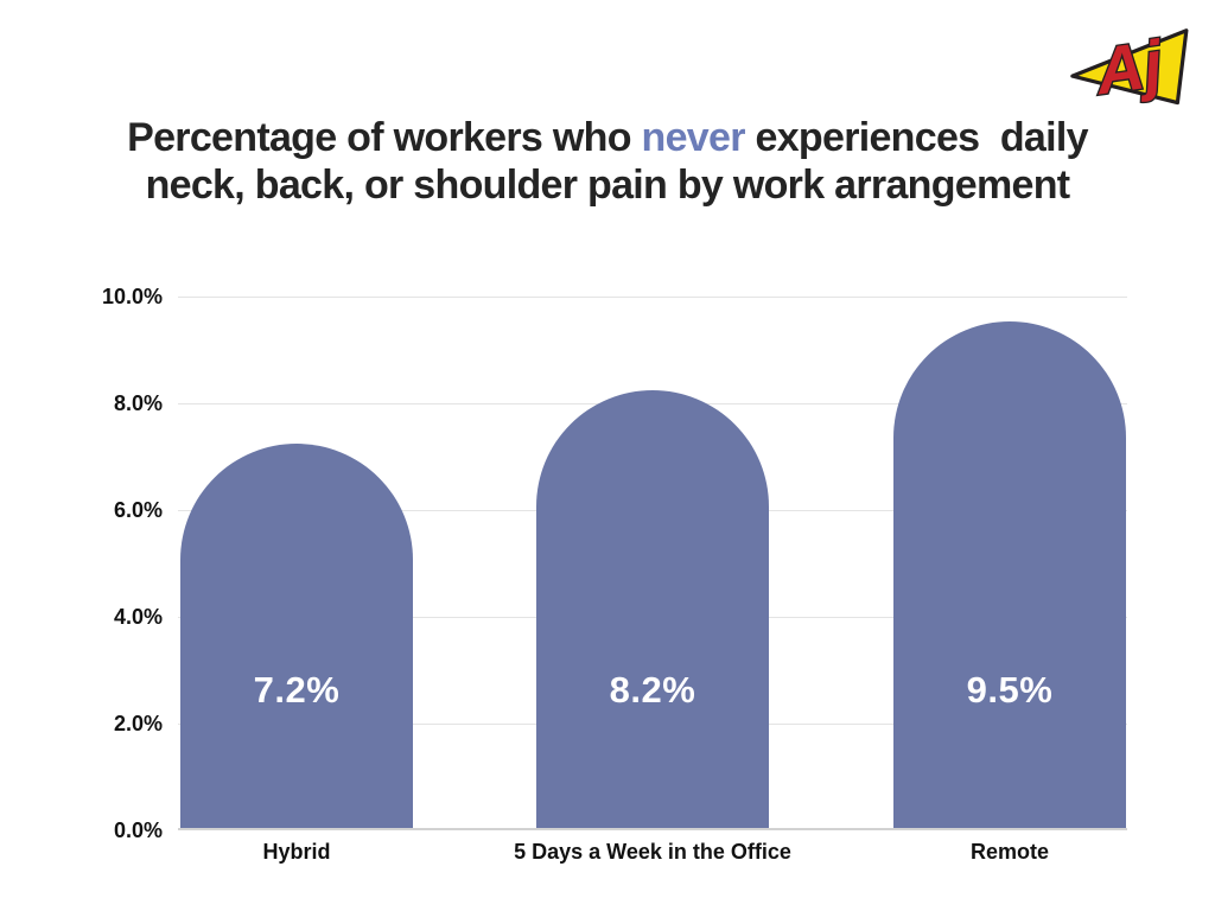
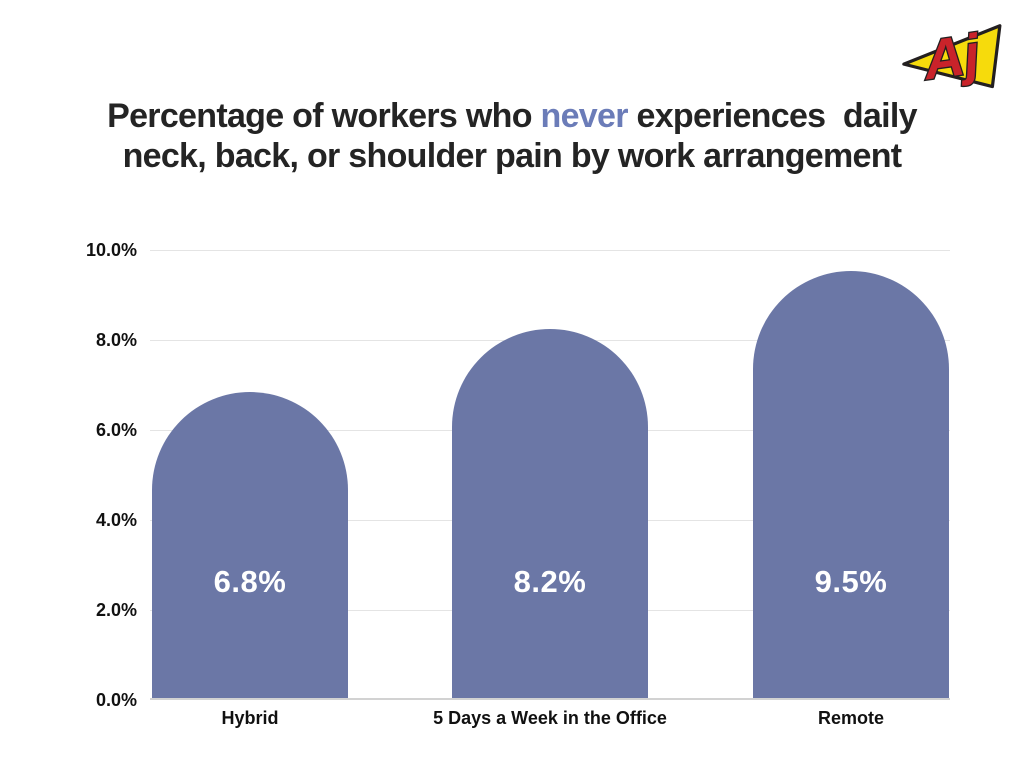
Hybrid: 7.2% -> 6.8%
